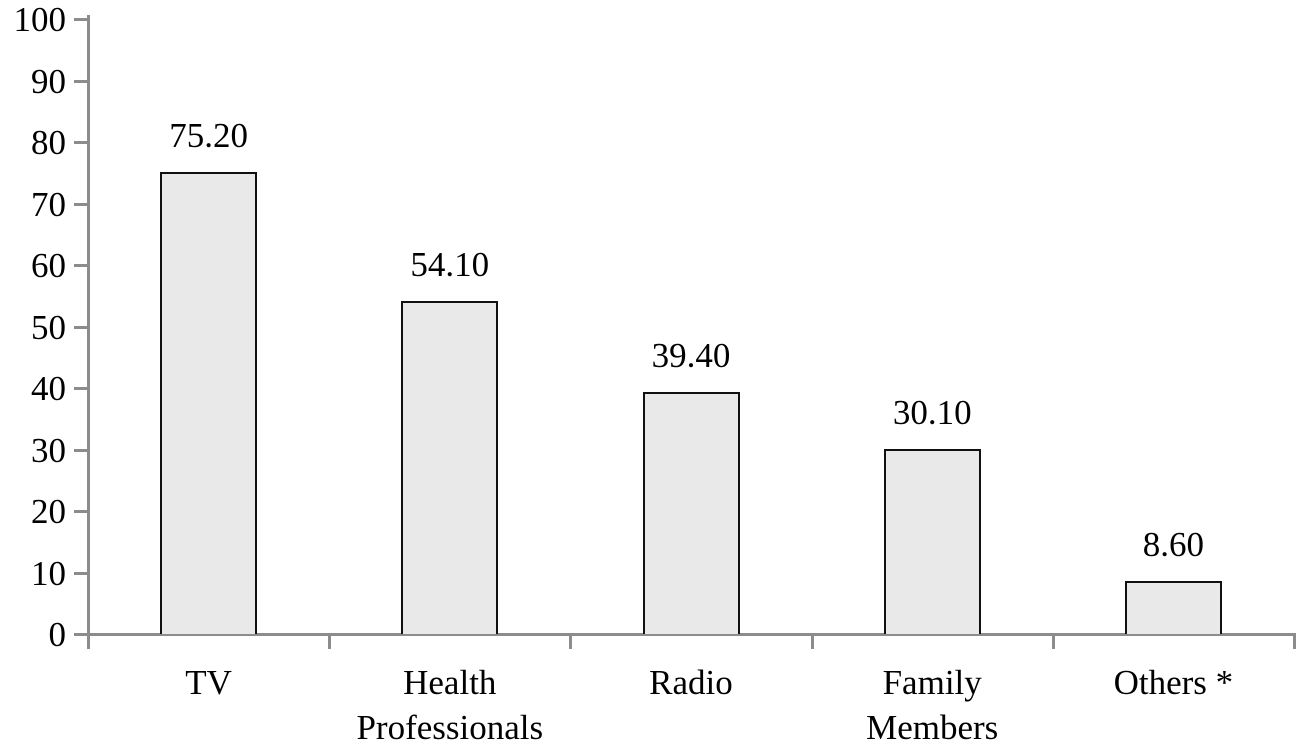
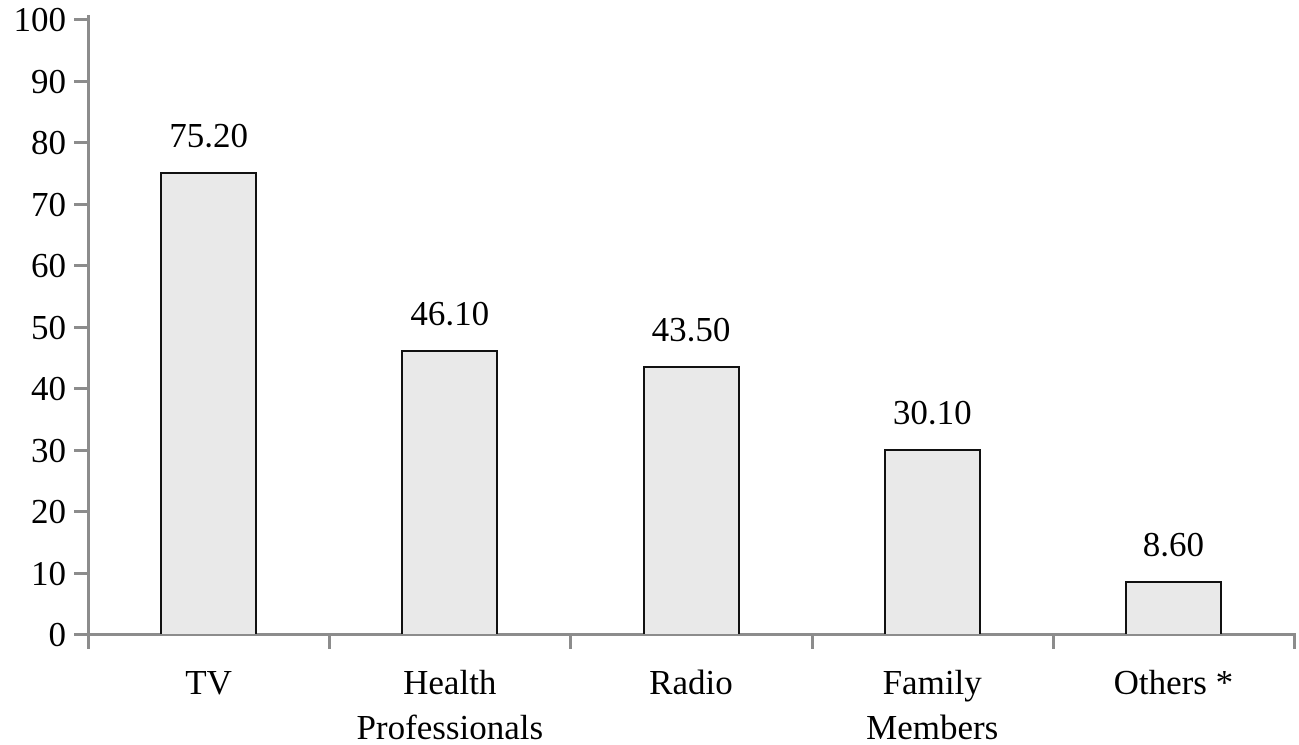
Health Professionals: 54.10 -> 46.10
Radio: 39.40 -> 43.50
